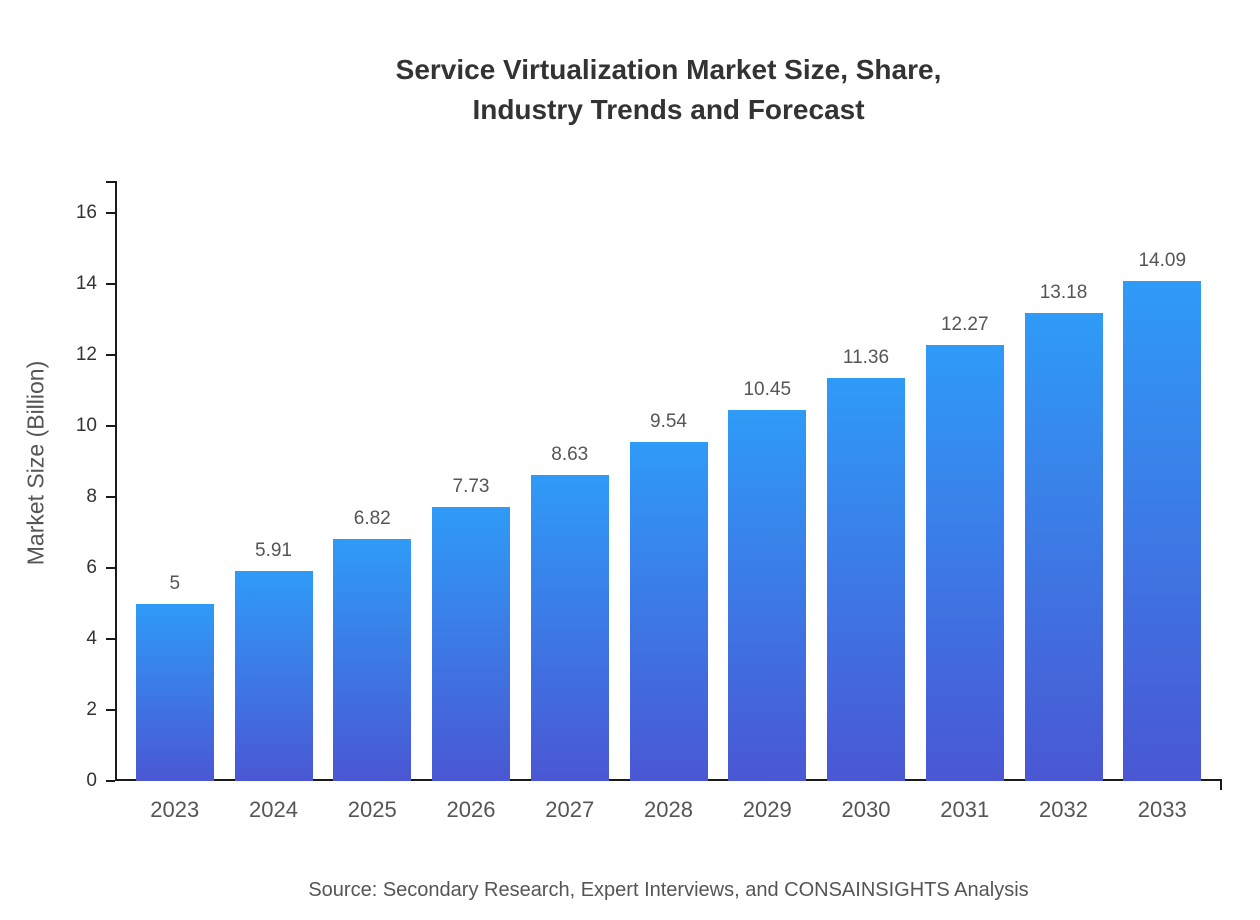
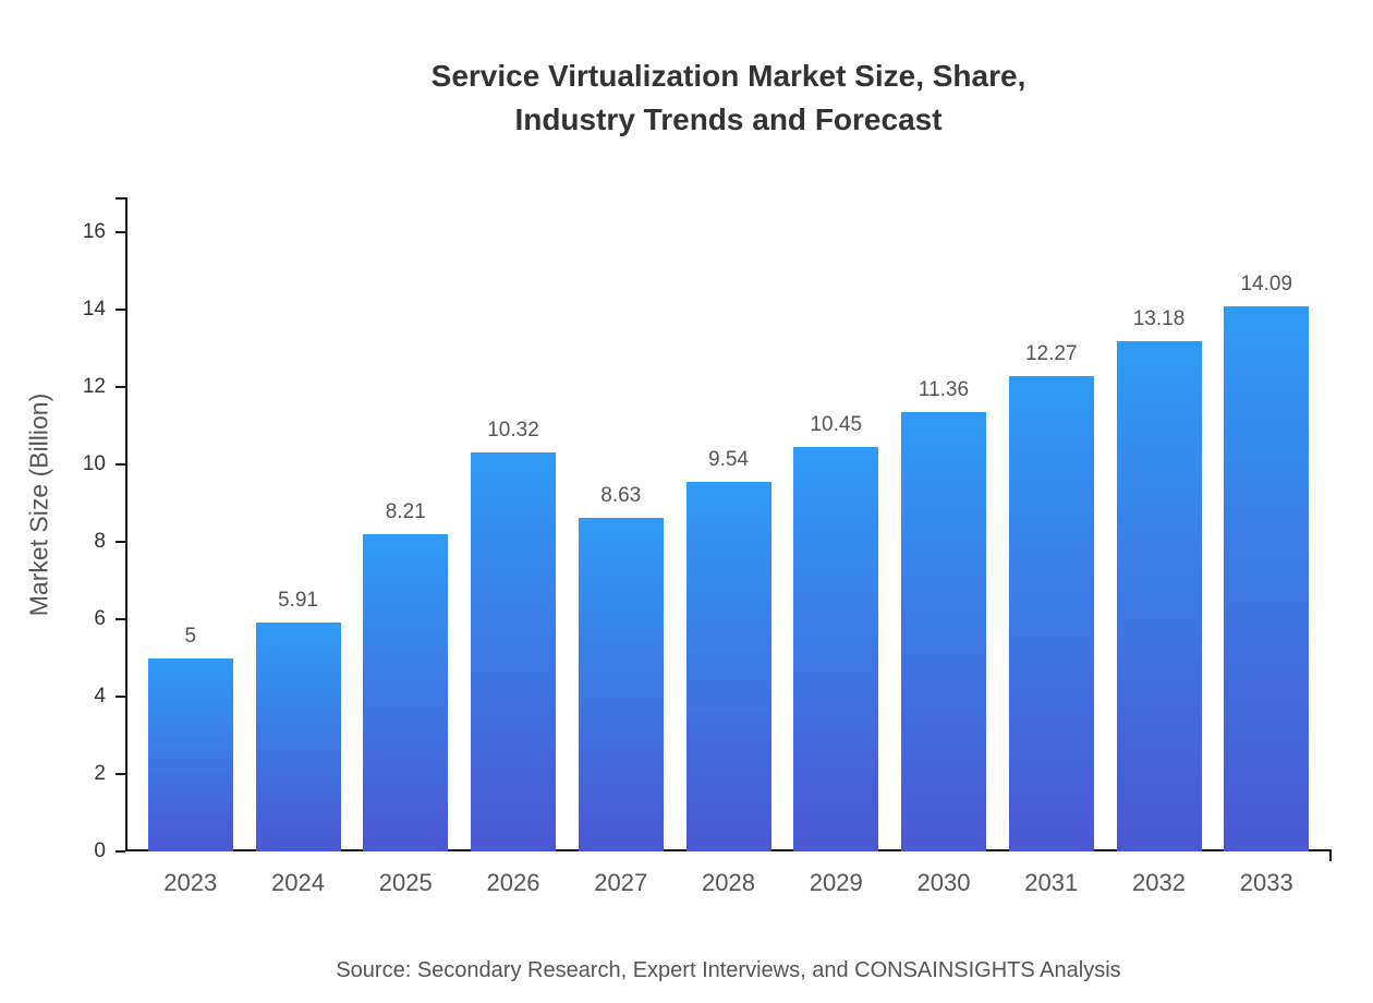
2025: 6.82 -> 8.21
2026: 7.73 -> 10.32
